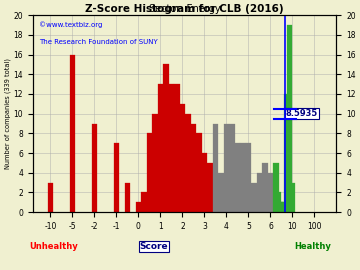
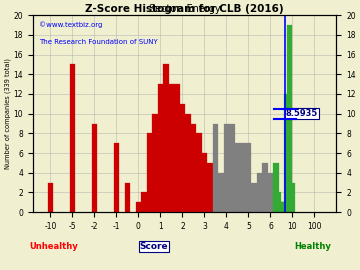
-5: 16 -> 15
